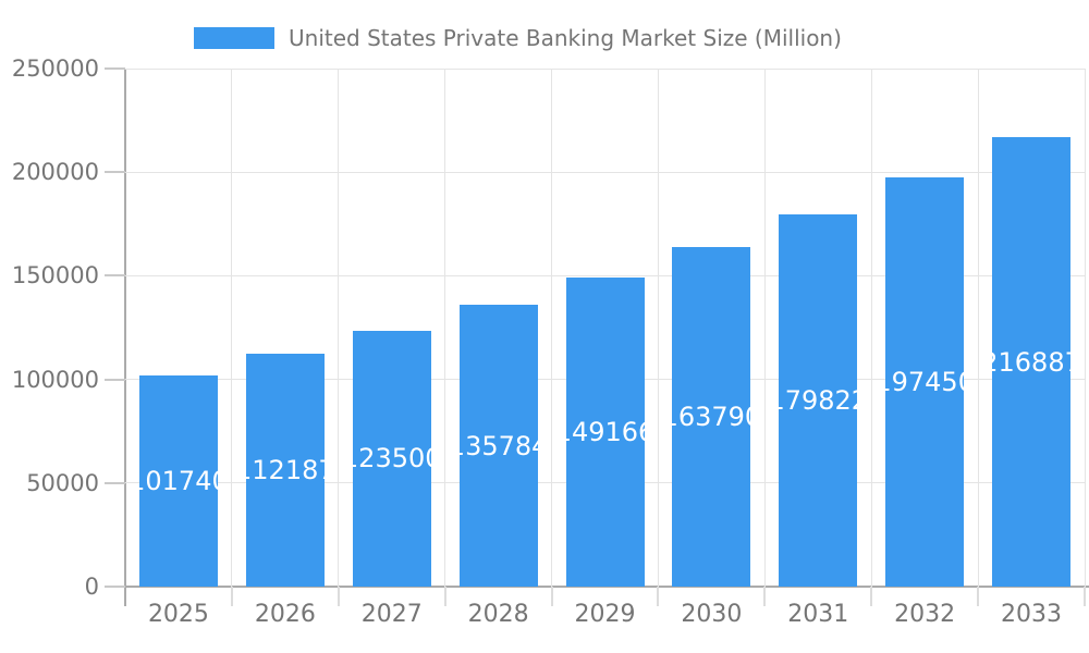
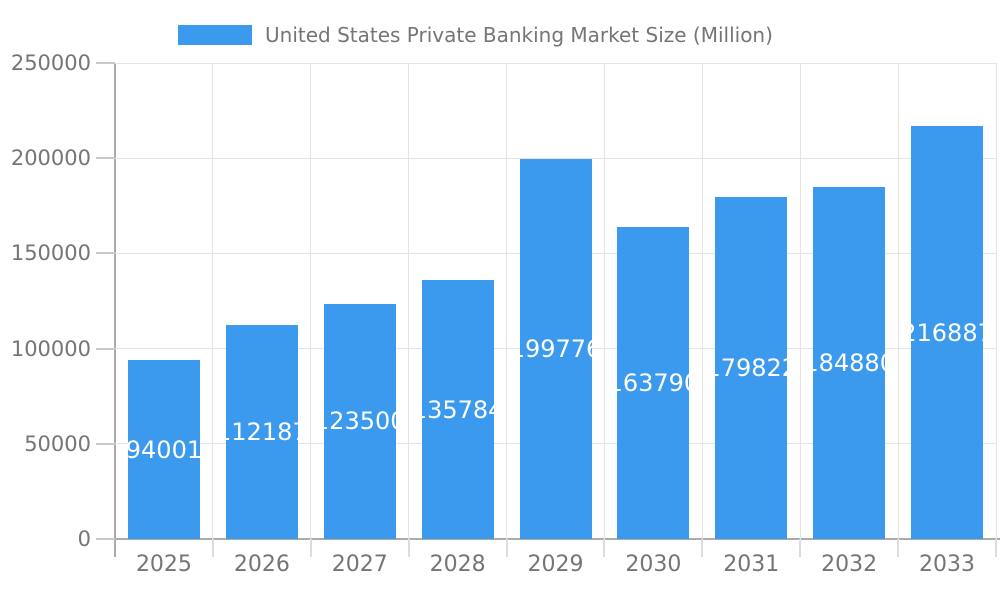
2025: 101740 -> 94001
2029: 149166 -> 199776
2032: 197450 -> 184880
